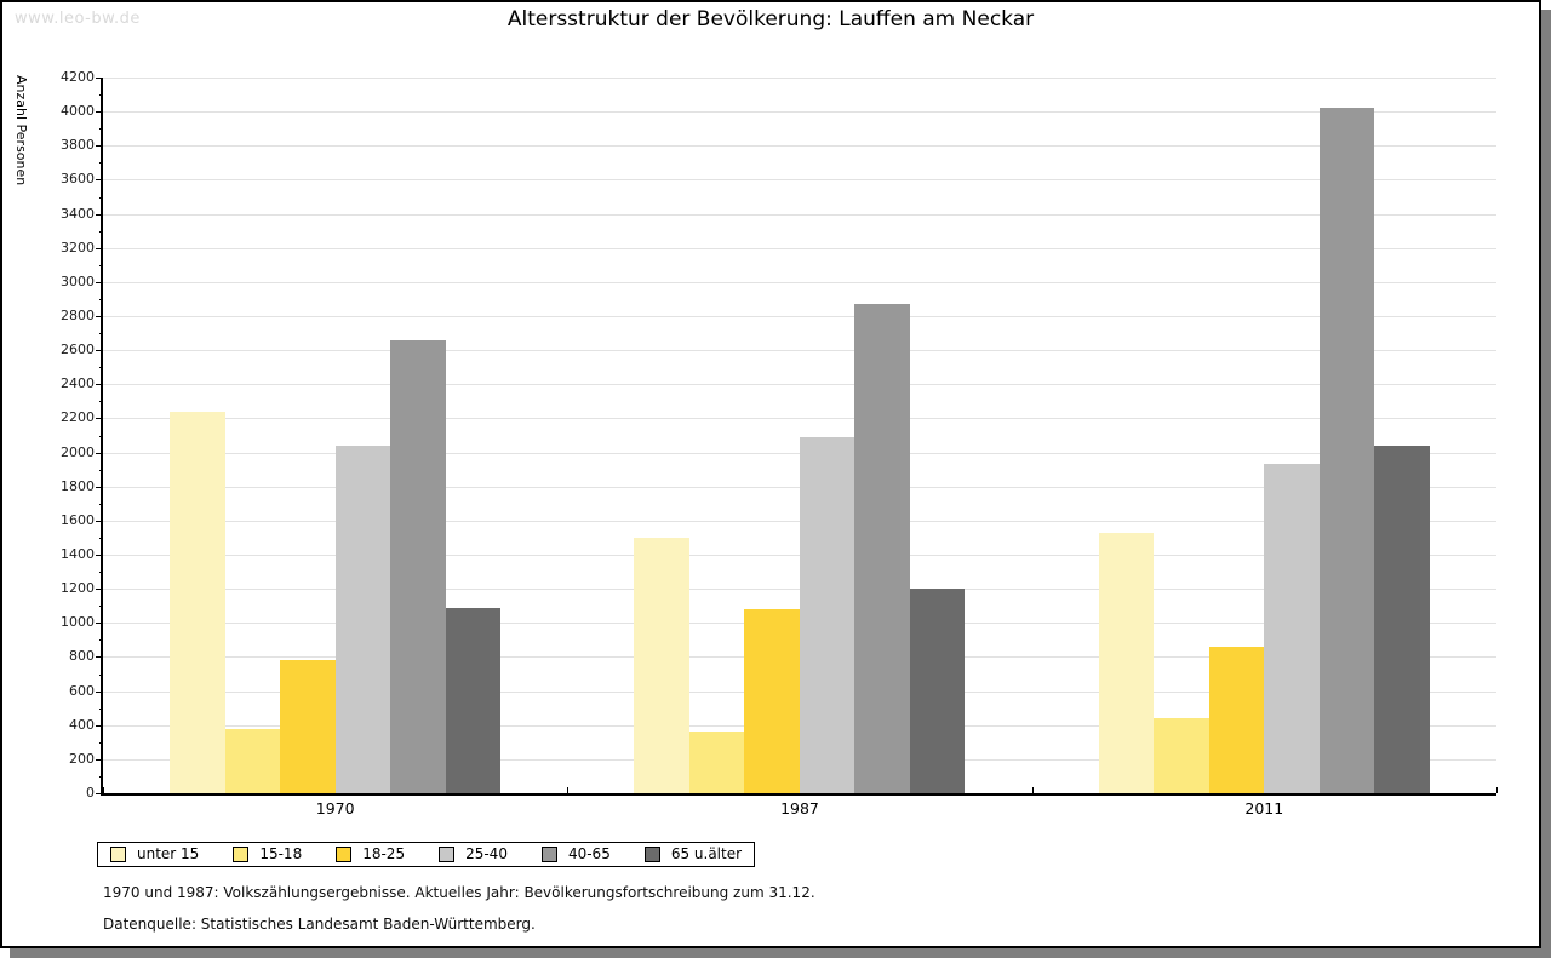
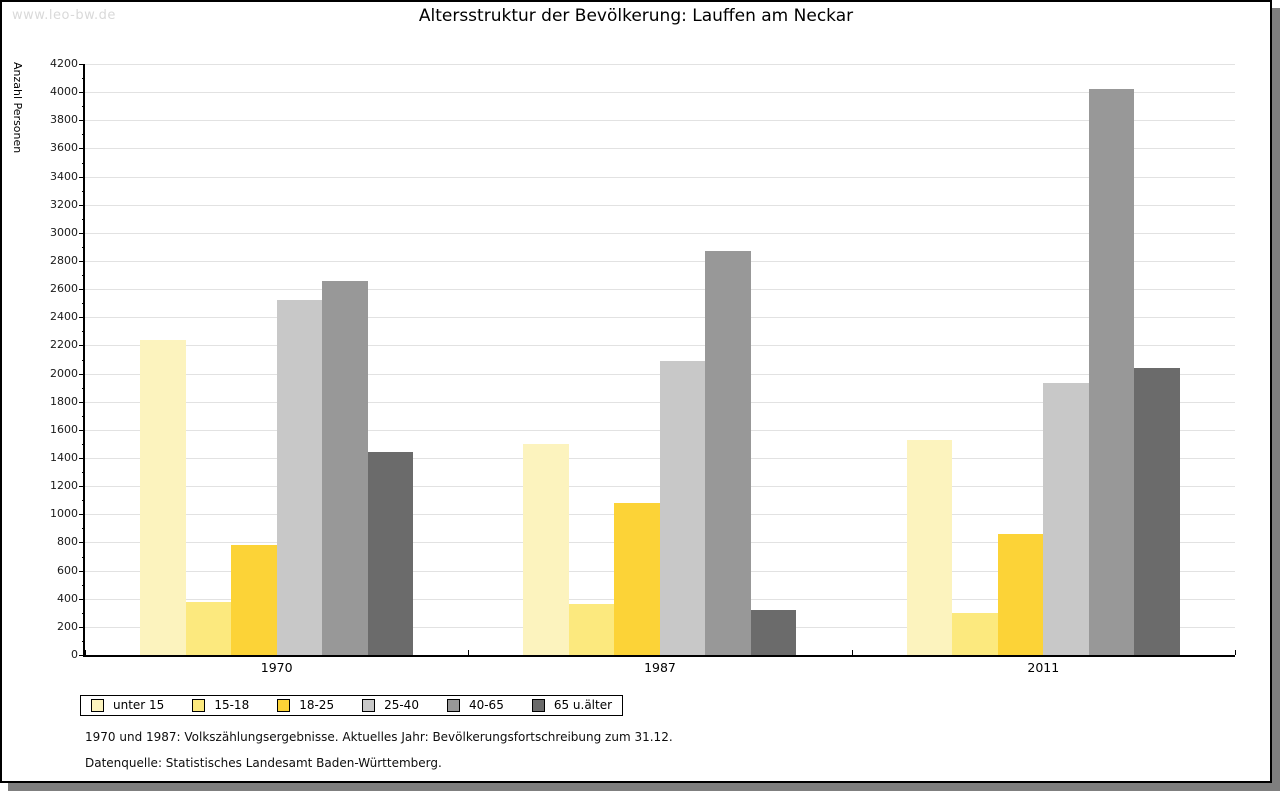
25-40/1970: 2040 -> 2520
65 u.älter/1970: 1090 -> 1440
65 u.älter/1987: 1200 -> 320
15-18/2011: 440 -> 300
